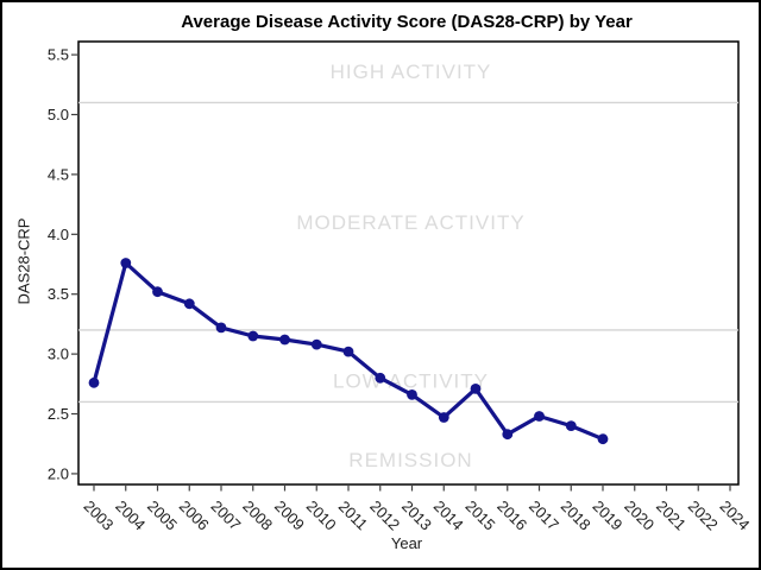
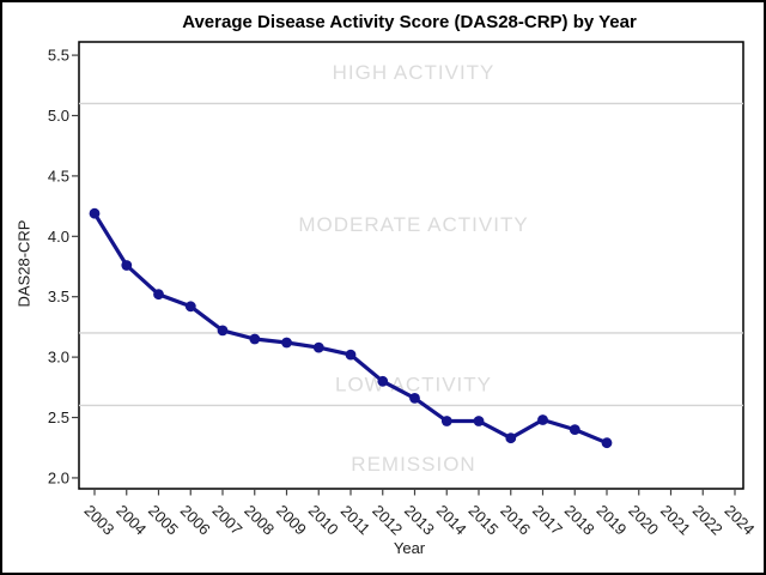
2003: 2.76 -> 4.19
2015: 2.71 -> 2.47
